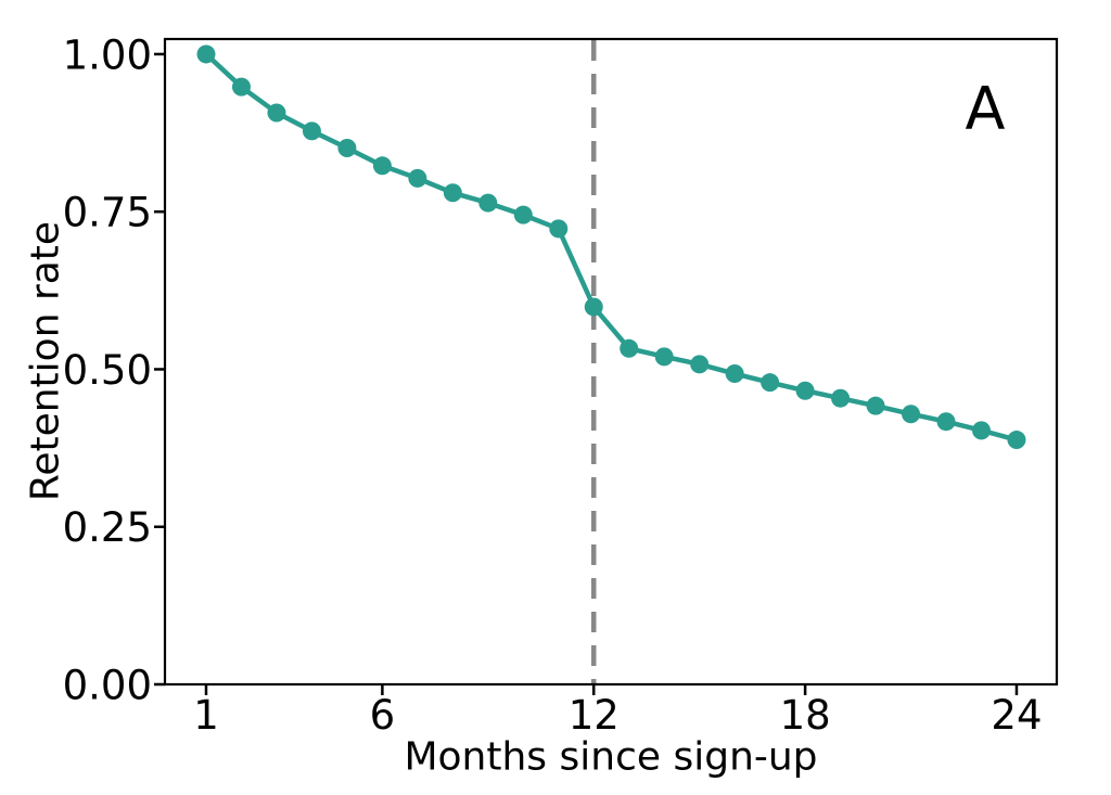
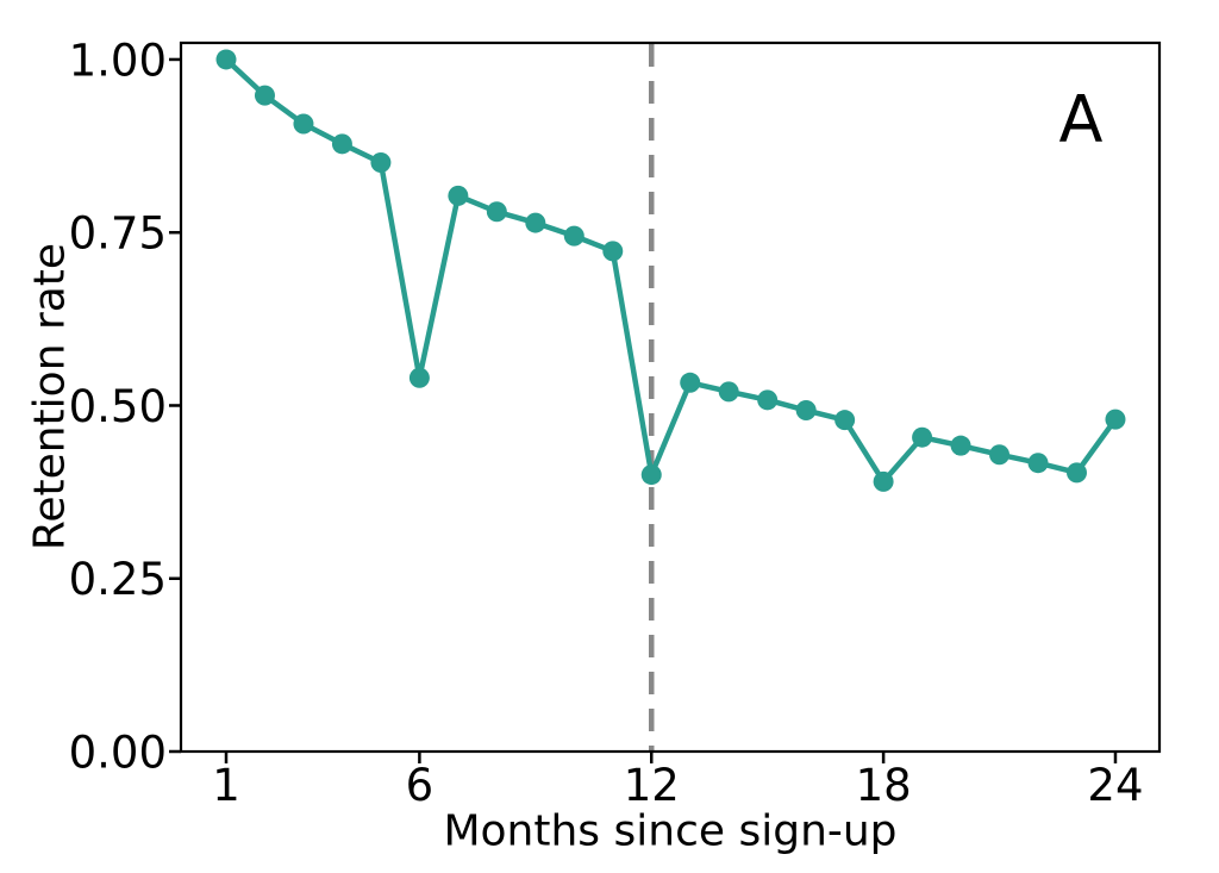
6: 0.82 -> 0.54
12: 0.60 -> 0.40
18: 0.47 -> 0.39
24: 0.39 -> 0.48
